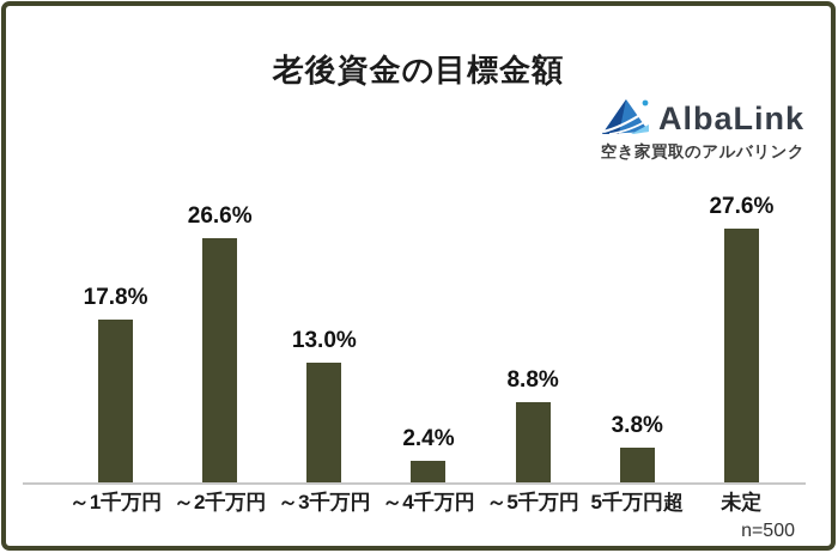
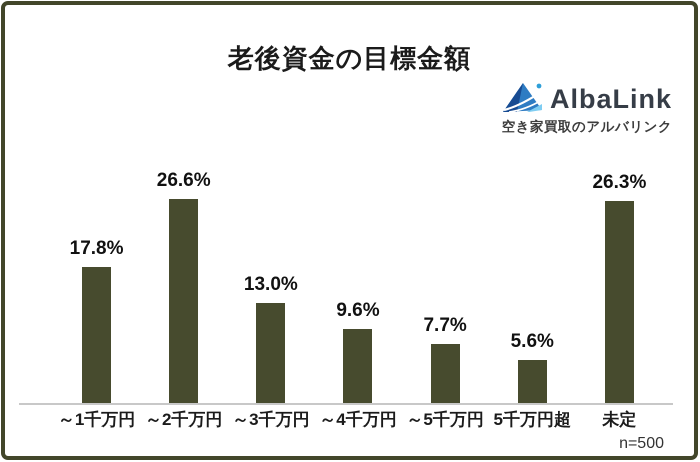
～4千万円: 2.4% -> 9.6%
～5千万円: 8.8% -> 7.7%
5千万円超: 3.8% -> 5.6%
未定: 27.6% -> 26.3%
